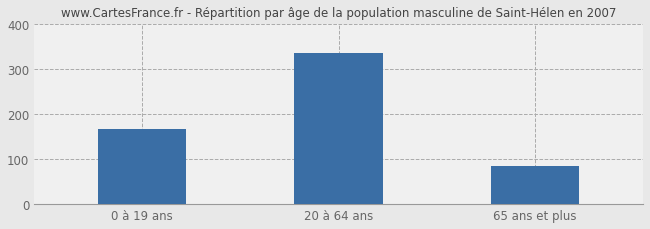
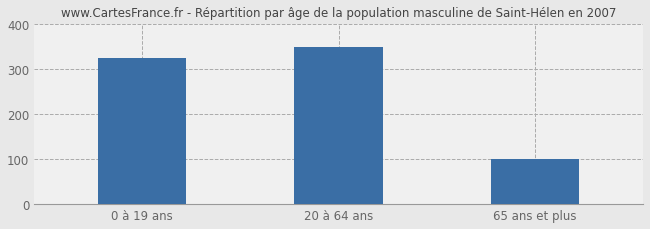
0 à 19 ans: 168 -> 325
20 à 64 ans: 337 -> 350
65 ans et plus: 86 -> 100
